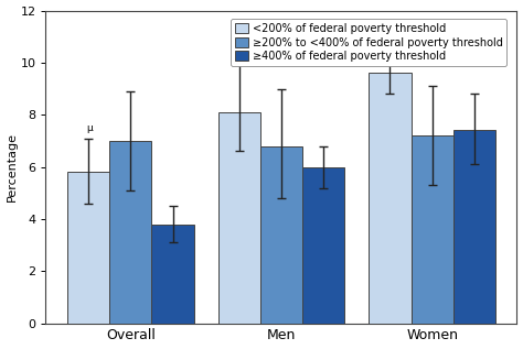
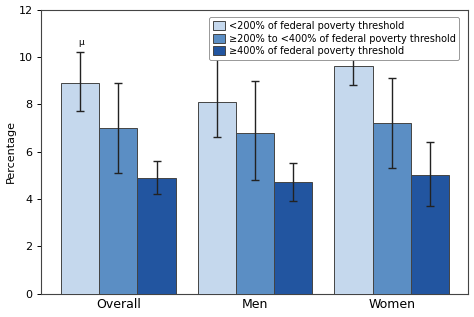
<200% of federal poverty threshold/Overall: 5.8 -> 8.9
≥400% of federal poverty threshold/Overall: 3.8 -> 4.9
≥400% of federal poverty threshold/Men: 6.0 -> 4.7
≥400% of federal poverty threshold/Women: 7.4 -> 5.0
